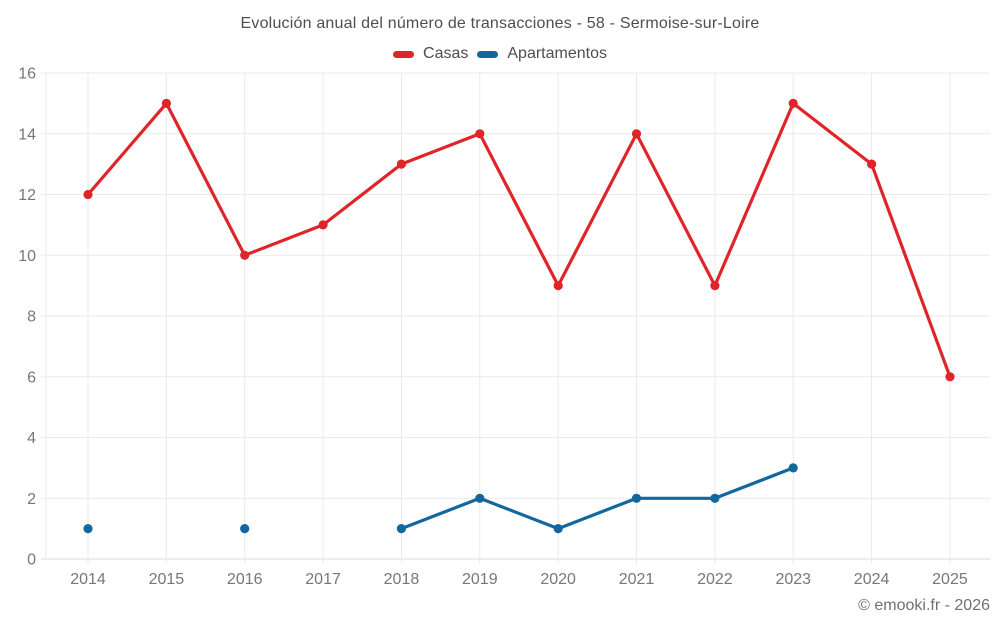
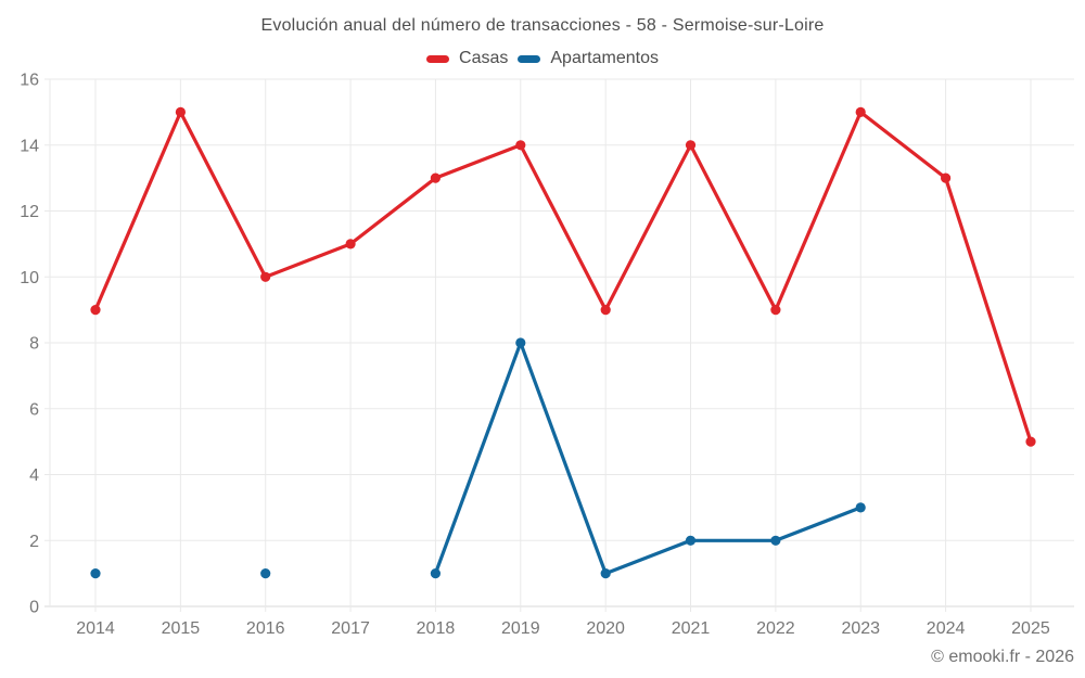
Casas/2014: 12 -> 9
Apartamentos/2019: 2 -> 8
Casas/2025: 6 -> 5
